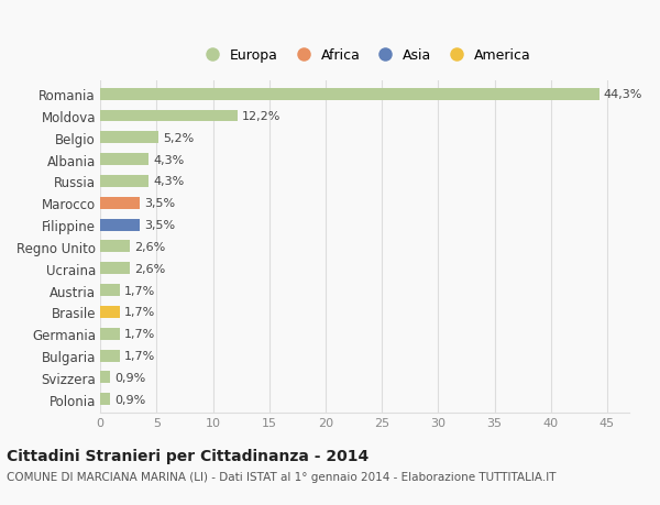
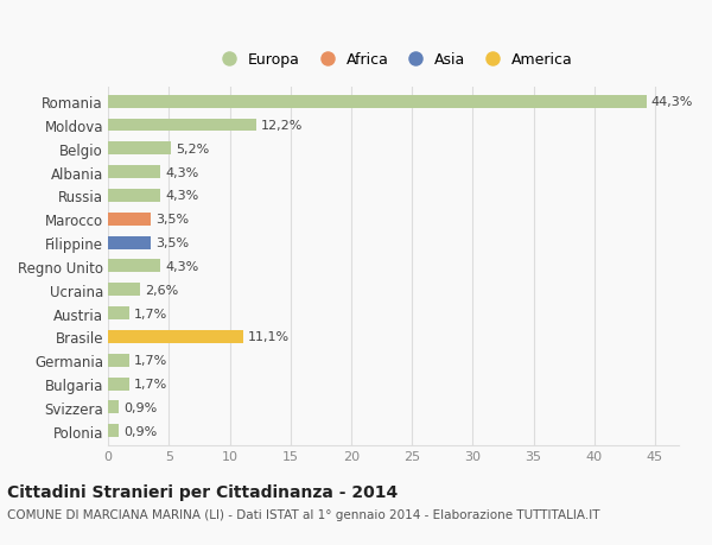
Regno Unito: 2,6% -> 4,3%
Brasile: 1,7% -> 11,1%
